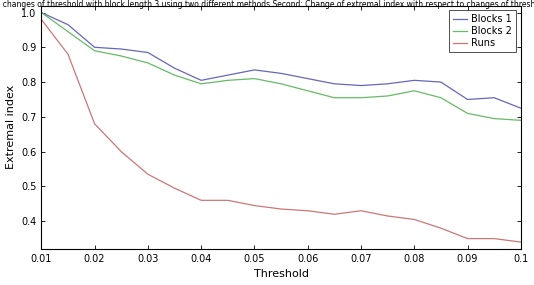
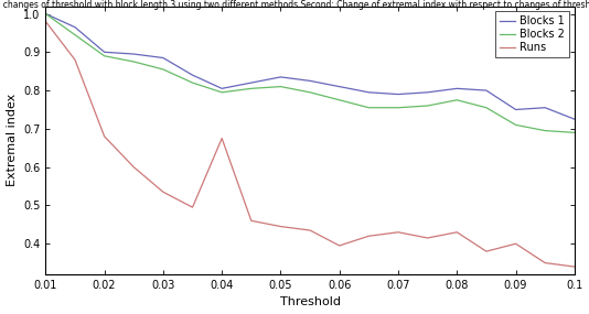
Runs/0.04: 0.460 -> 0.675
Runs/0.06: 0.430 -> 0.395
Runs/0.08: 0.405 -> 0.430
Runs/0.09: 0.350 -> 0.400
